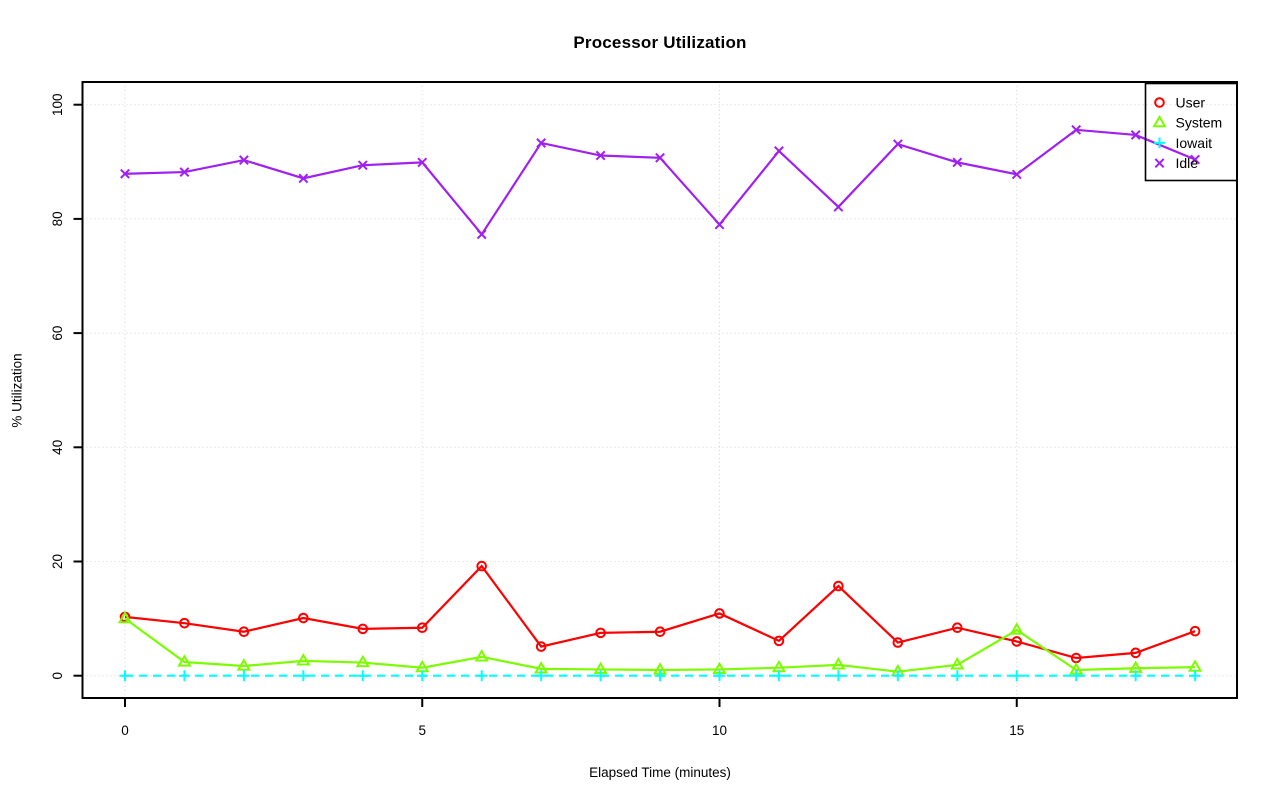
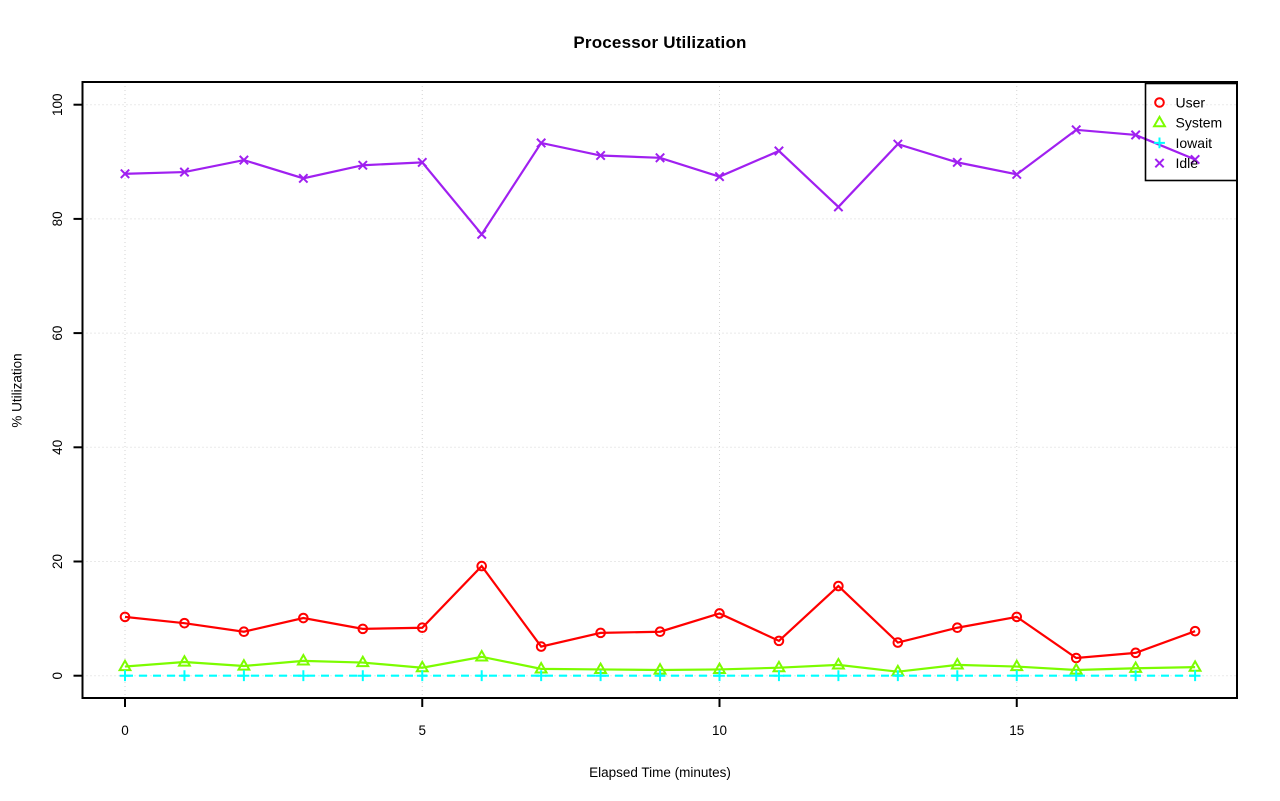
System/0: 10 -> 2
Idle/10: 79 -> 87
User/15: 6 -> 10
System/15: 8 -> 2
